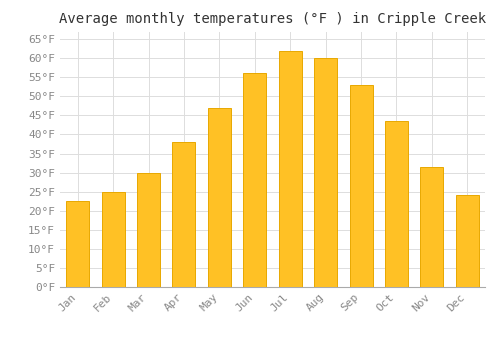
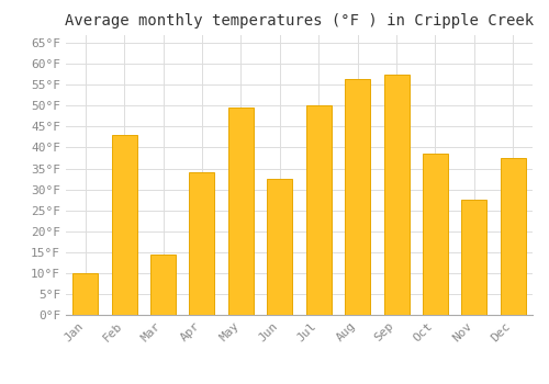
Jan: 22.5°F -> 10.0°F
Feb: 25.0°F -> 43.0°F
Mar: 30.0°F -> 14.5°F
Apr: 38.0°F -> 34.0°F
May: 47.0°F -> 49.5°F
Jun: 56.0°F -> 32.5°F
Jul: 62.0°F -> 50.0°F
Aug: 60.0°F -> 56.5°F
Sep: 53.0°F -> 57.5°F
Oct: 43.5°F -> 38.5°F
Nov: 31.5°F -> 27.5°F
Dec: 24.0°F -> 37.5°F
